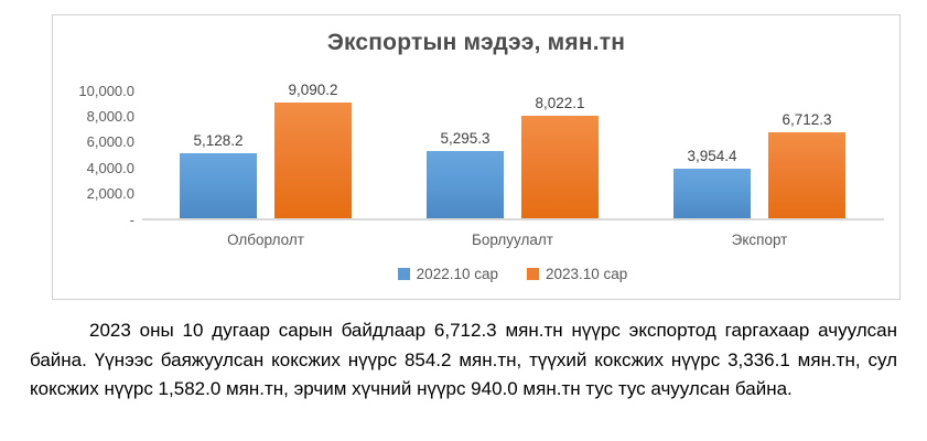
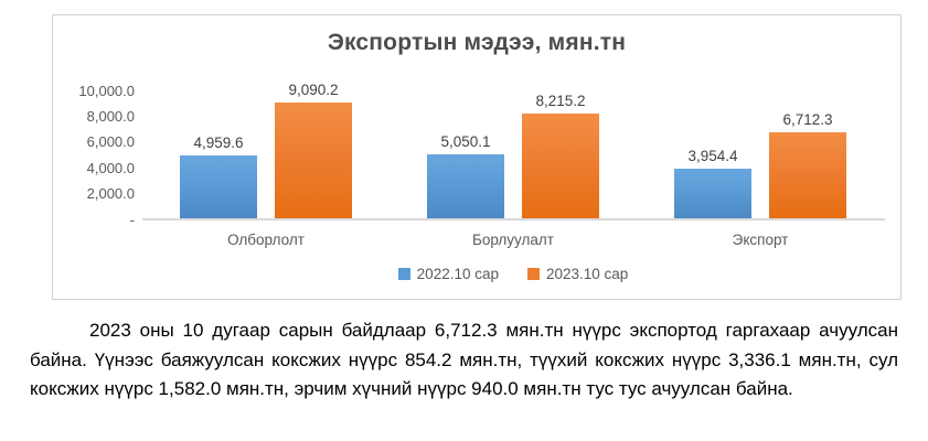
2022.10 сар/Олборлолт: 5,128.2 -> 4,959.6
2022.10 сар/Борлуулалт: 5,295.3 -> 5,050.1
2023.10 сар/Борлуулалт: 8,022.1 -> 8,215.2
